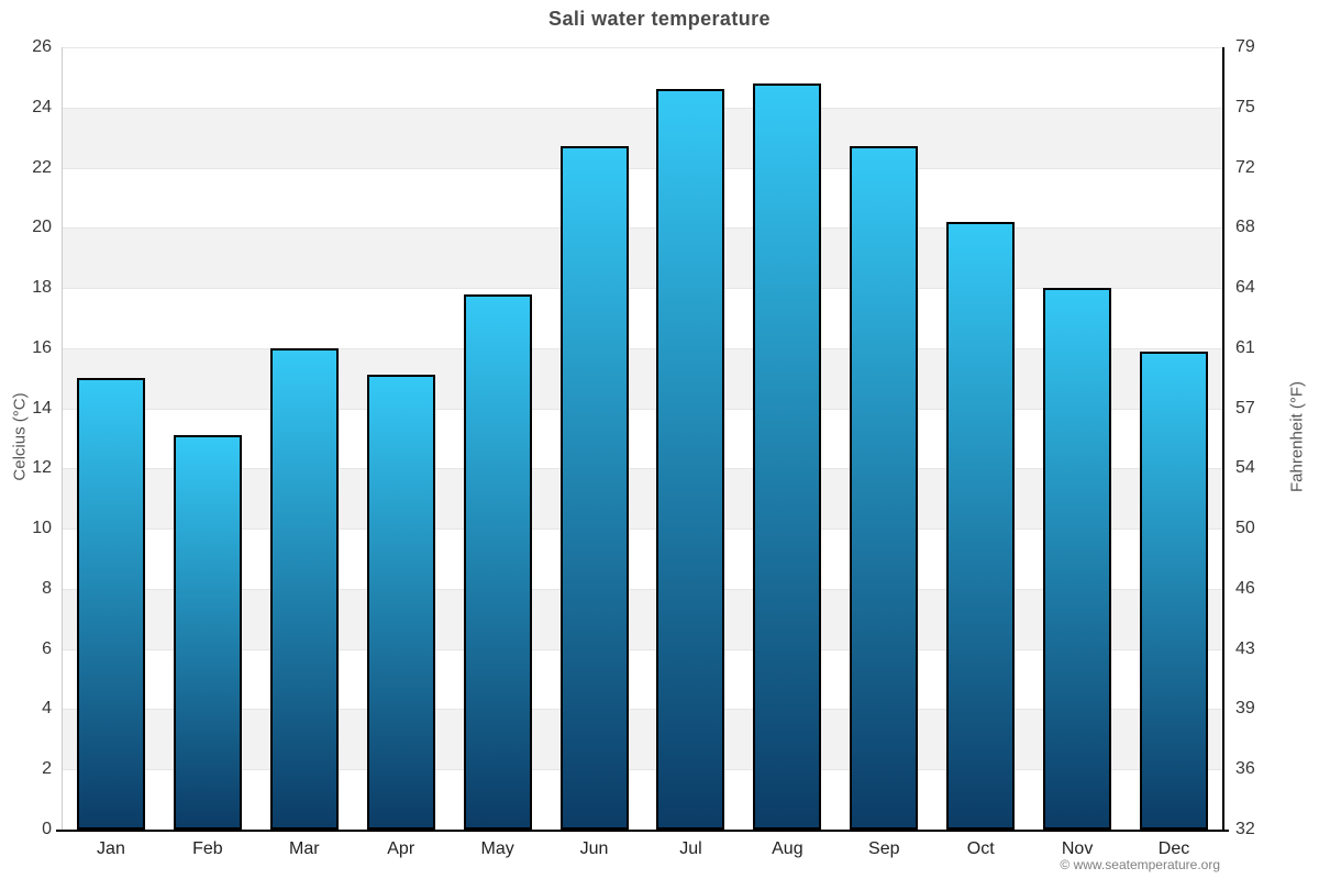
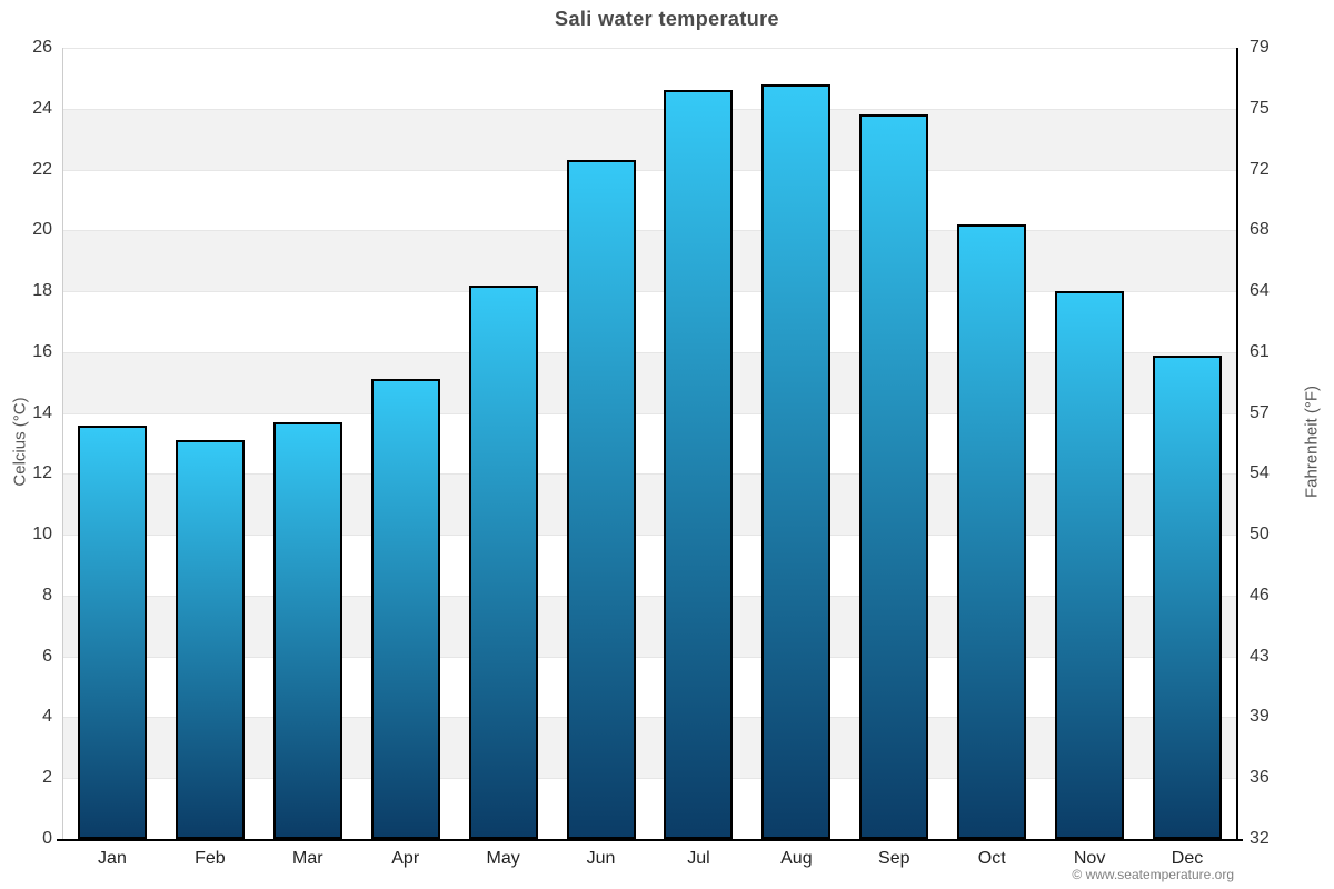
Jan: 15.0 -> 13.6
Mar: 16.0 -> 13.7
May: 17.8 -> 18.2
Jun: 22.7 -> 22.3
Sep: 22.7 -> 23.8
